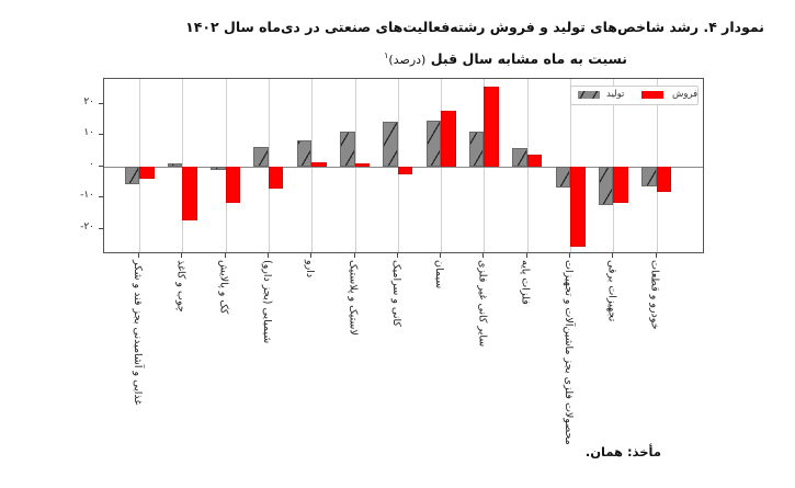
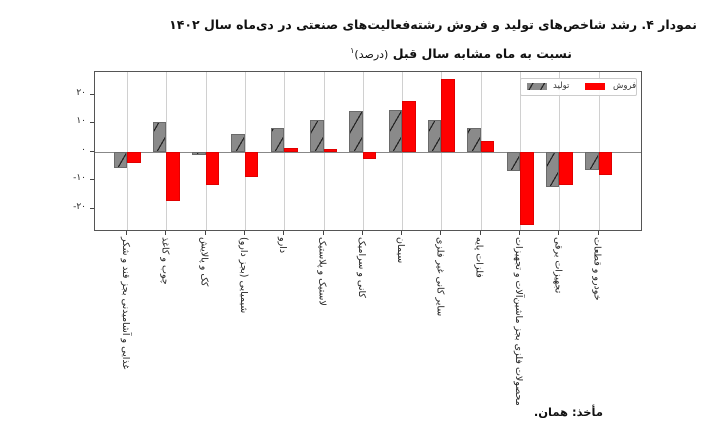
تولید/چوب و کاغذ: 1 -> 10
فروش/شیمیایی (بجز دارو): -7 -> -9
تولید/فلزات پایه: 6 -> 8
